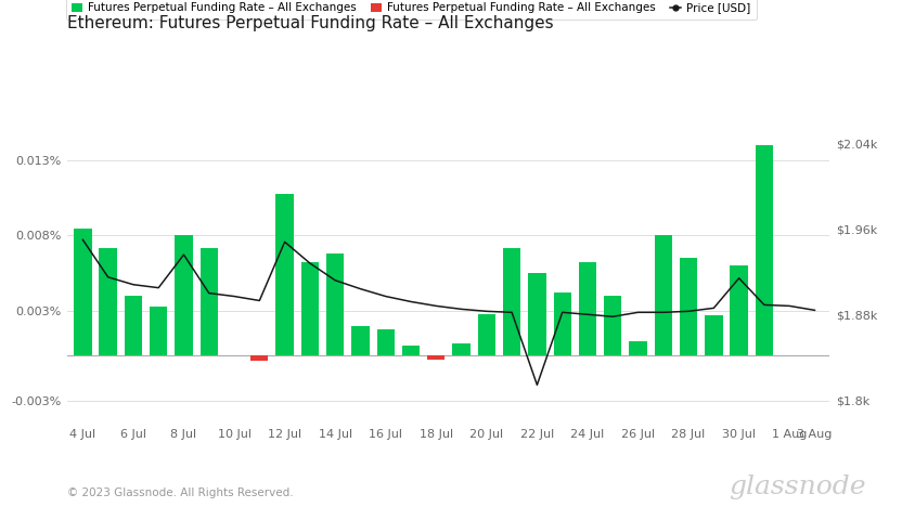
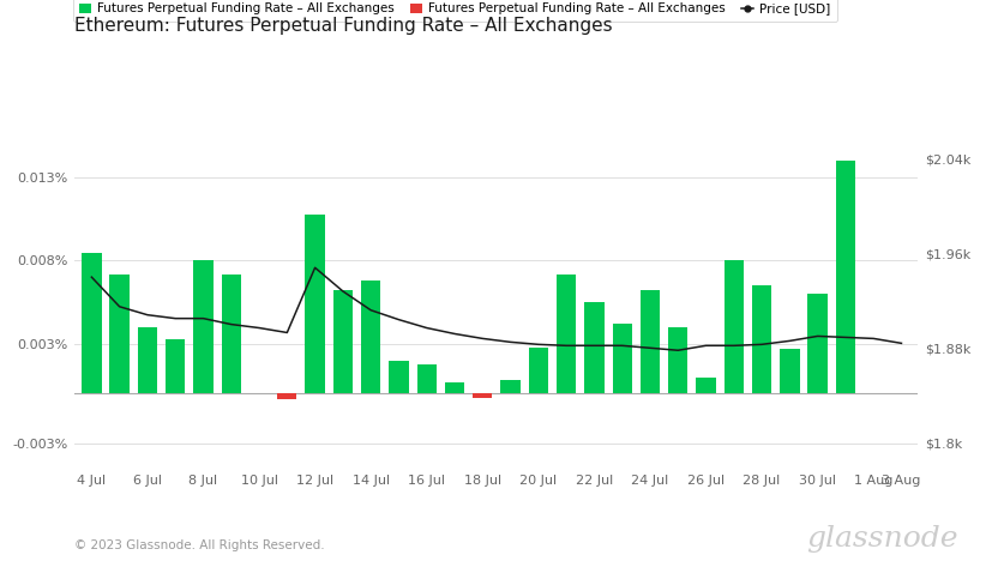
Price [USD]/4 Jul: $1.950k -> $1.940k
Price [USD]/8 Jul: $1.936k -> $1.905k
Price [USD]/22 Jul: $1.814k -> $1.882k
Price [USD]/30 Jul: $1.914k -> $1.890k
